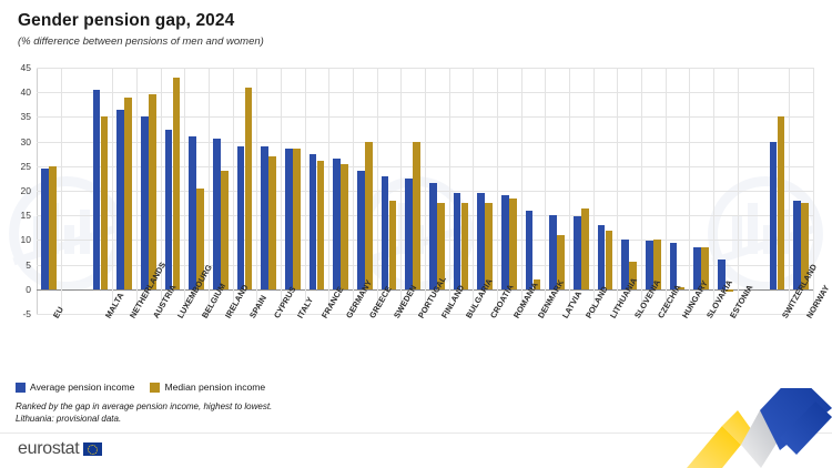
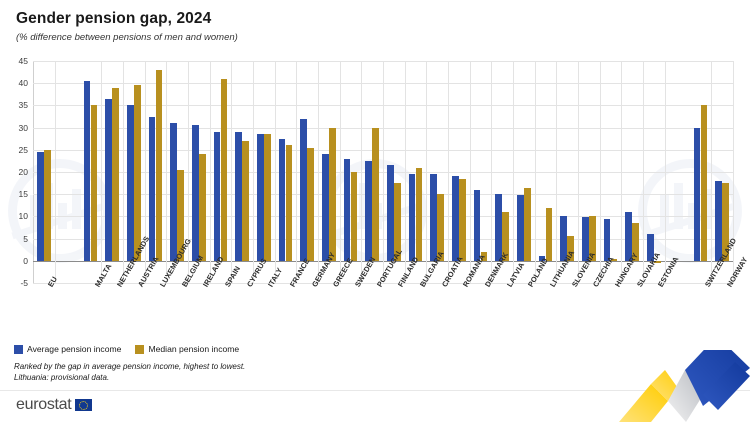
Average pension income/GERMANY: 26 -> 32
Median pension income/SWEDEN: 18 -> 20
Median pension income/BULGARIA: 18 -> 21
Median pension income/CROATIA: 18 -> 15
Average pension income/LITHUANIA: 13 -> 1
Average pension income/SLOVAKIA: 8 -> 11
